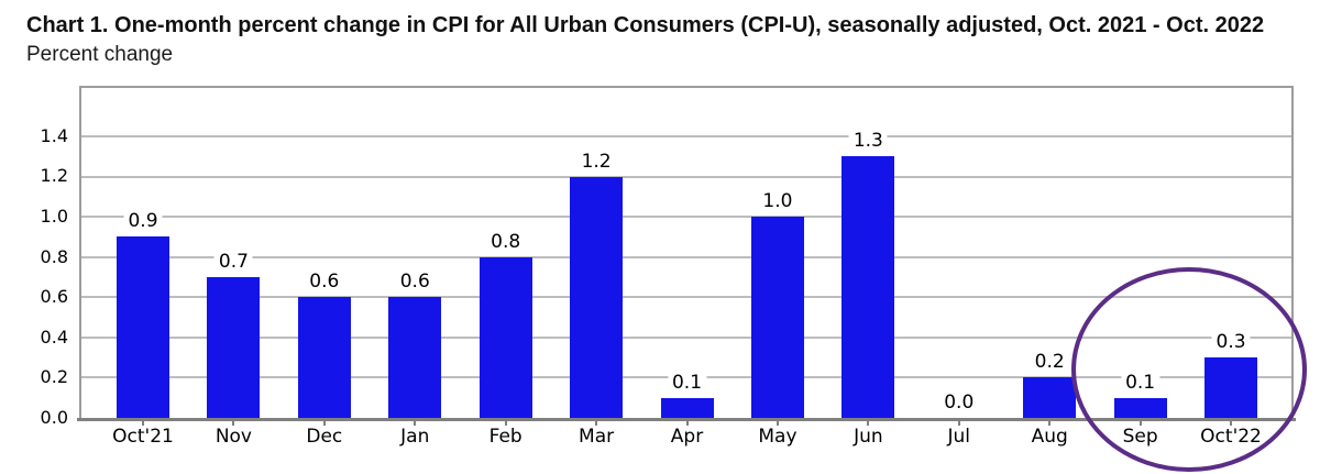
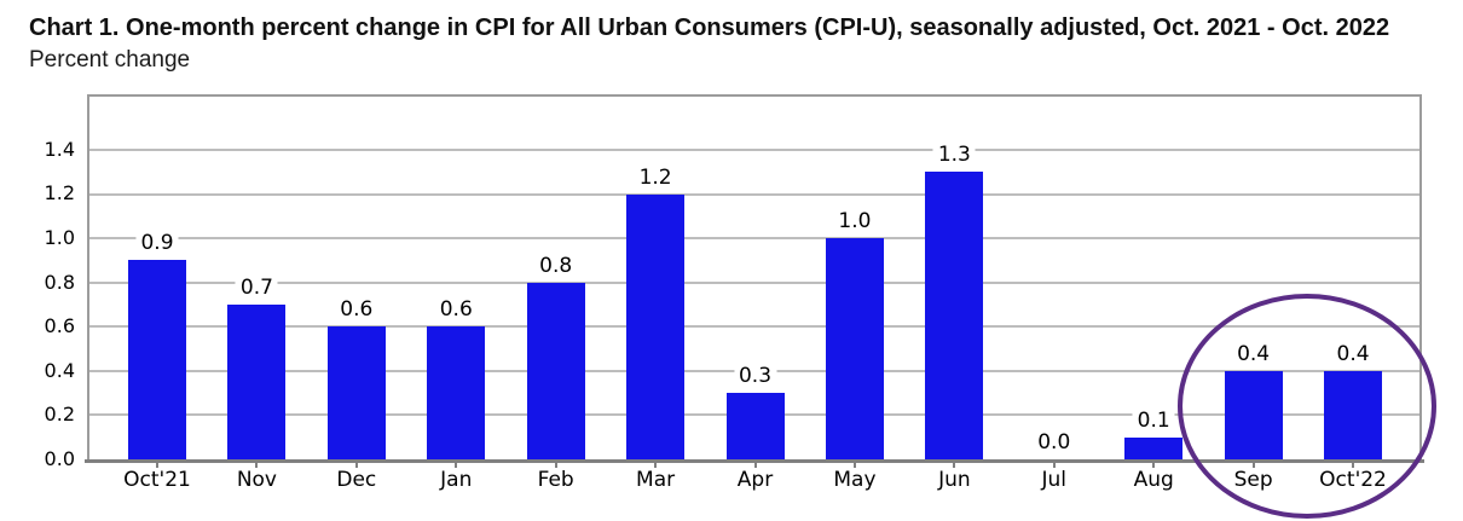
Apr: 0.1 -> 0.3
Aug: 0.2 -> 0.1
Sep: 0.1 -> 0.4
Oct'22: 0.3 -> 0.4
